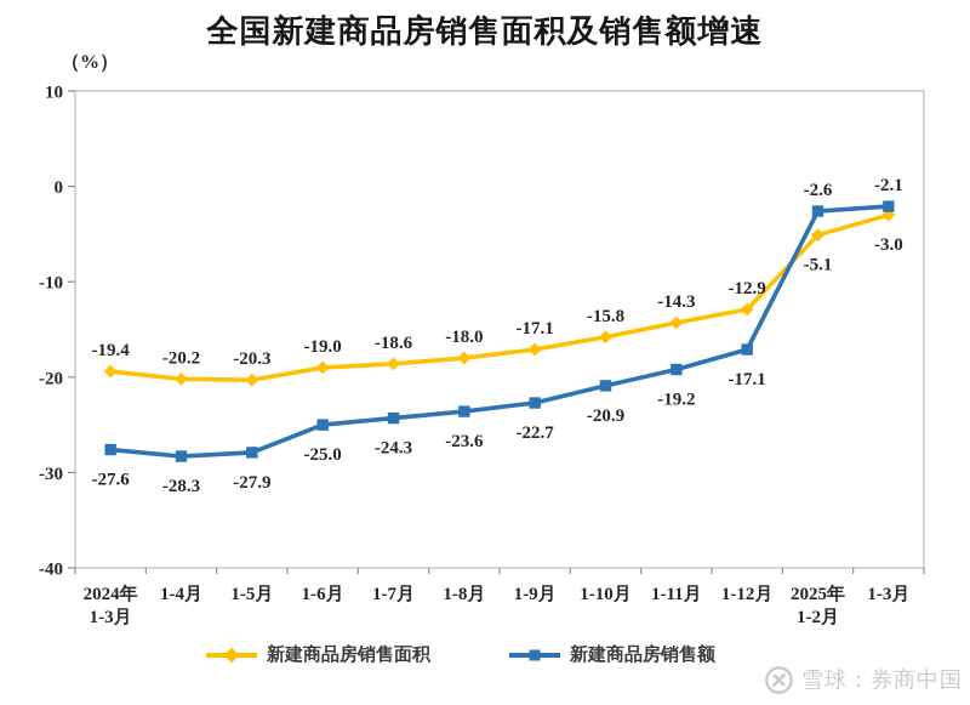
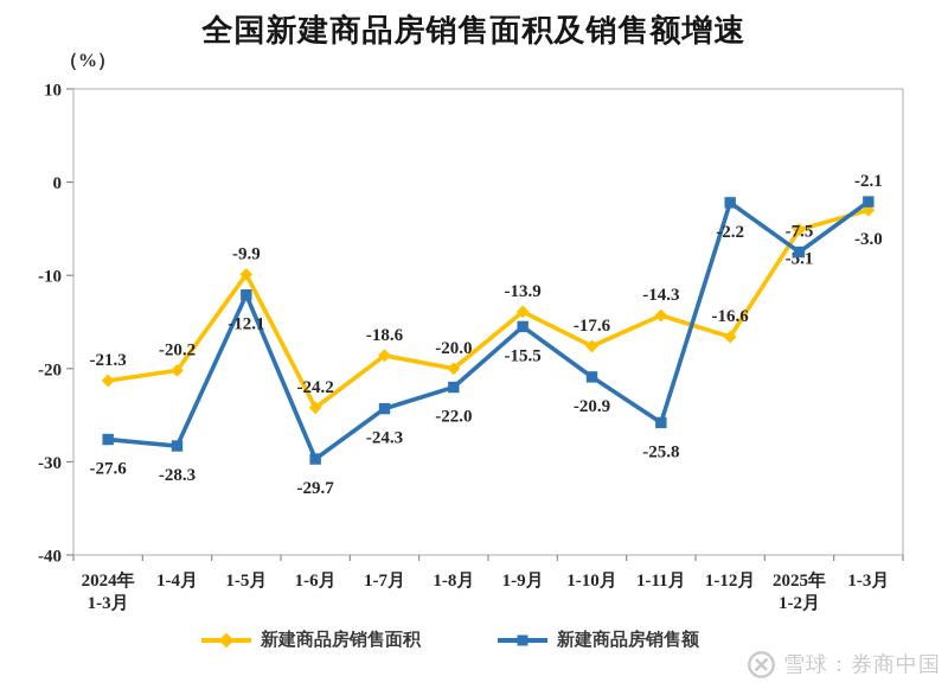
新建商品房销售面积/2024年 1-3月: -19.4 -> -21.3
新建商品房销售面积/1-5月: -20.3 -> -9.9
新建商品房销售额/1-5月: -27.9 -> -12.1
新建商品房销售面积/1-6月: -19.0 -> -24.2
新建商品房销售额/1-6月: -25.0 -> -29.7
新建商品房销售面积/1-8月: -18.0 -> -20.0
新建商品房销售额/1-8月: -23.6 -> -22.0
新建商品房销售面积/1-9月: -17.1 -> -13.9
新建商品房销售额/1-9月: -22.7 -> -15.5
新建商品房销售面积/1-10月: -15.8 -> -17.6
新建商品房销售额/1-11月: -19.2 -> -25.8
新建商品房销售面积/1-12月: -12.9 -> -16.6
新建商品房销售额/1-12月: -17.1 -> -2.2
新建商品房销售额/2025年 1-2月: -2.6 -> -7.5
